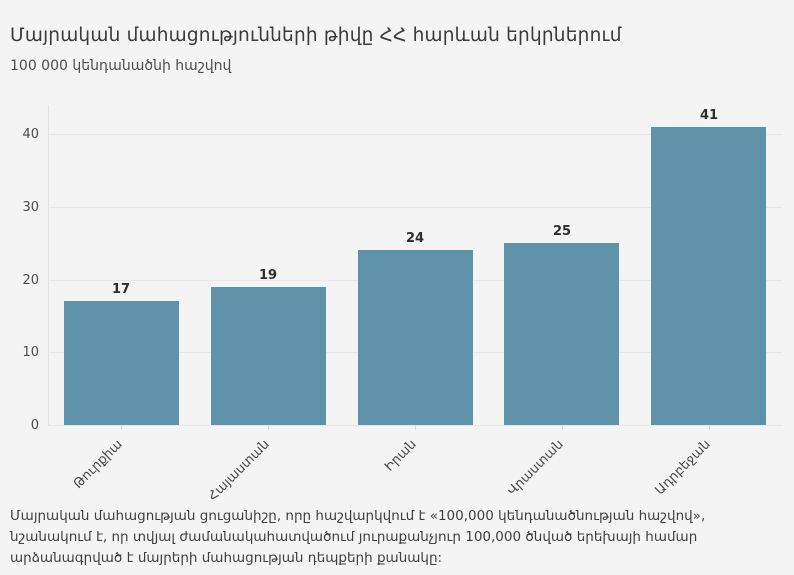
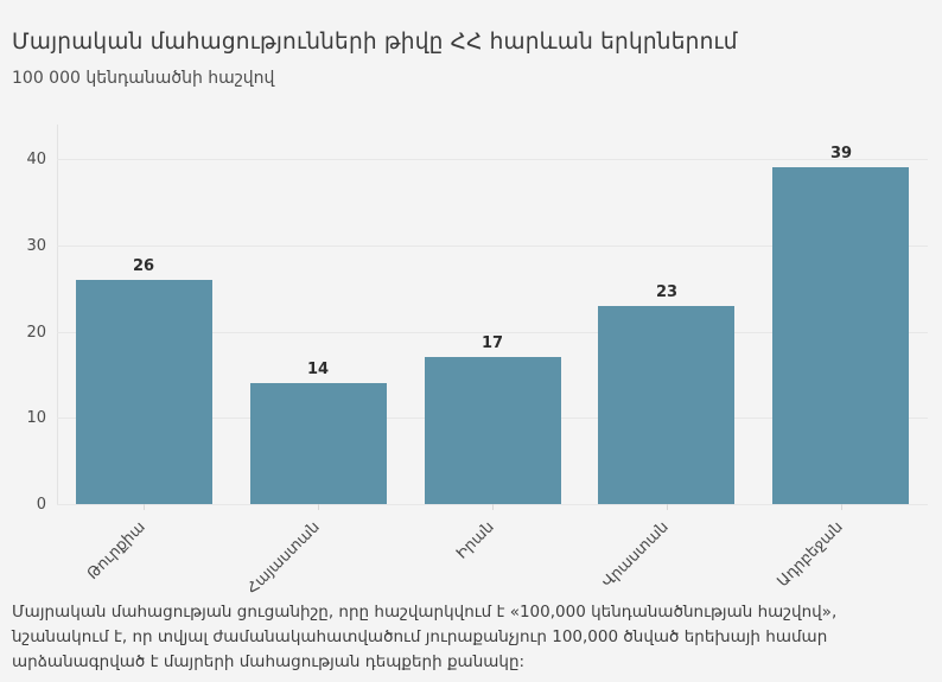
Թուրքիա: 17 -> 26
Հայաստան: 19 -> 14
Իրան: 24 -> 17
Վրաստան: 25 -> 23
Ադրբեջան: 41 -> 39
